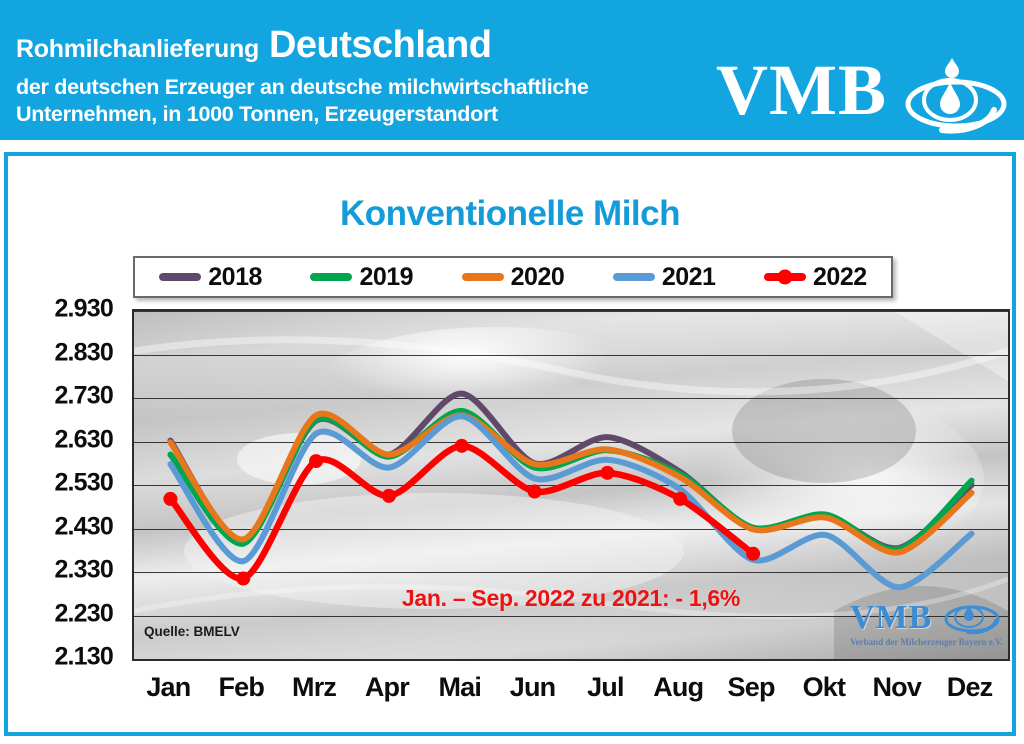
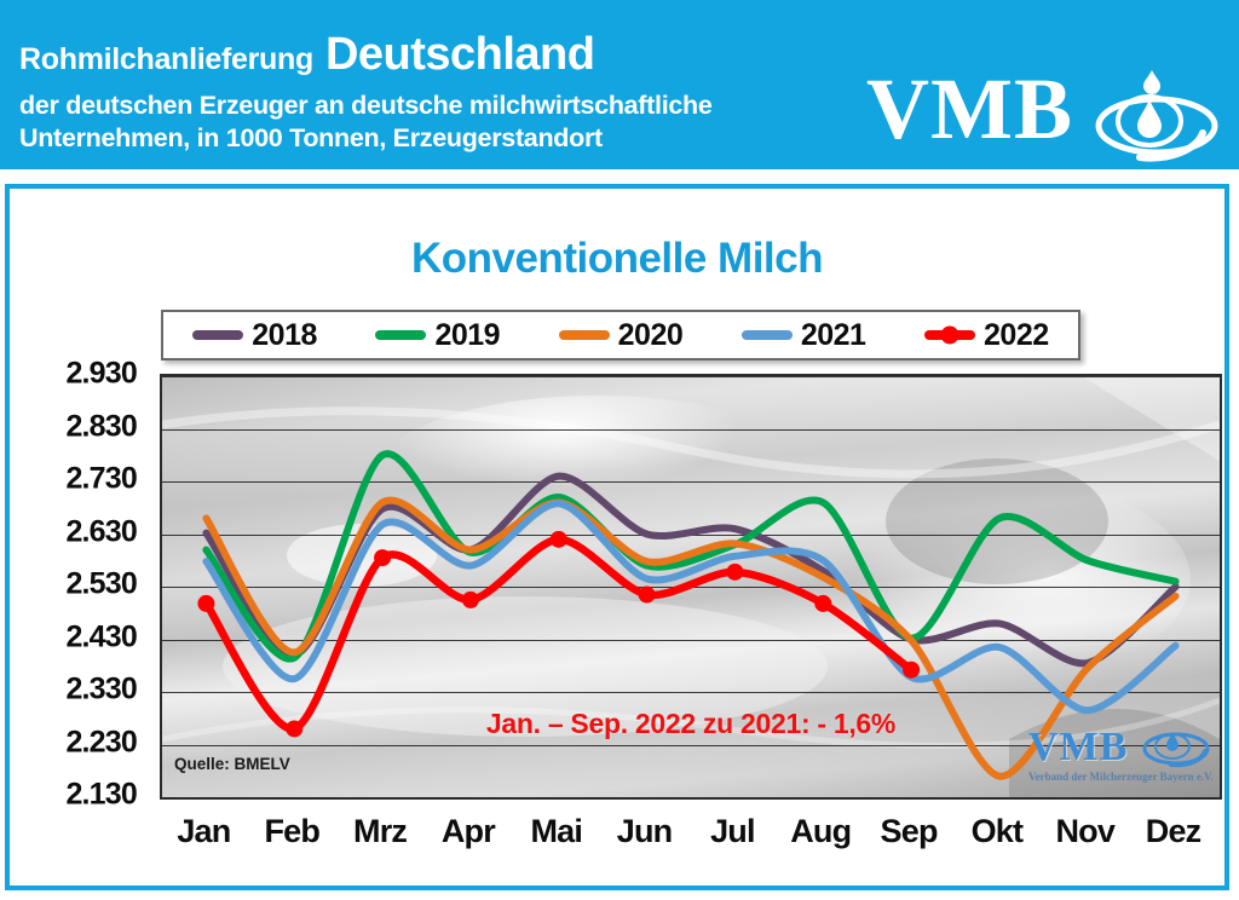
2020/Jan: 2630 -> 2660
2022/Feb: 2320 -> 2260
2019/Mrz: 2680 -> 2780
2018/Jun: 2580 -> 2630
2019/Aug: 2560 -> 2690
2021/Aug: 2520 -> 2580
2019/Okt: 2460 -> 2660
2020/Okt: 2460 -> 2170
2019/Nov: 2380 -> 2580
